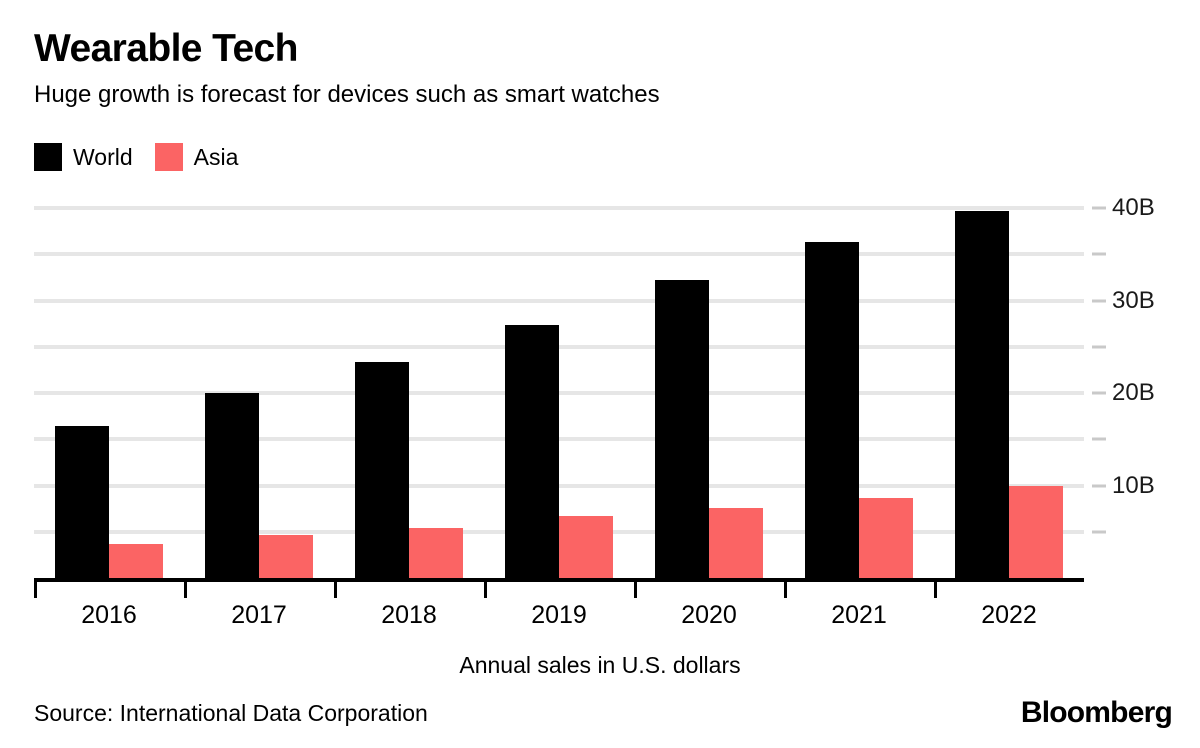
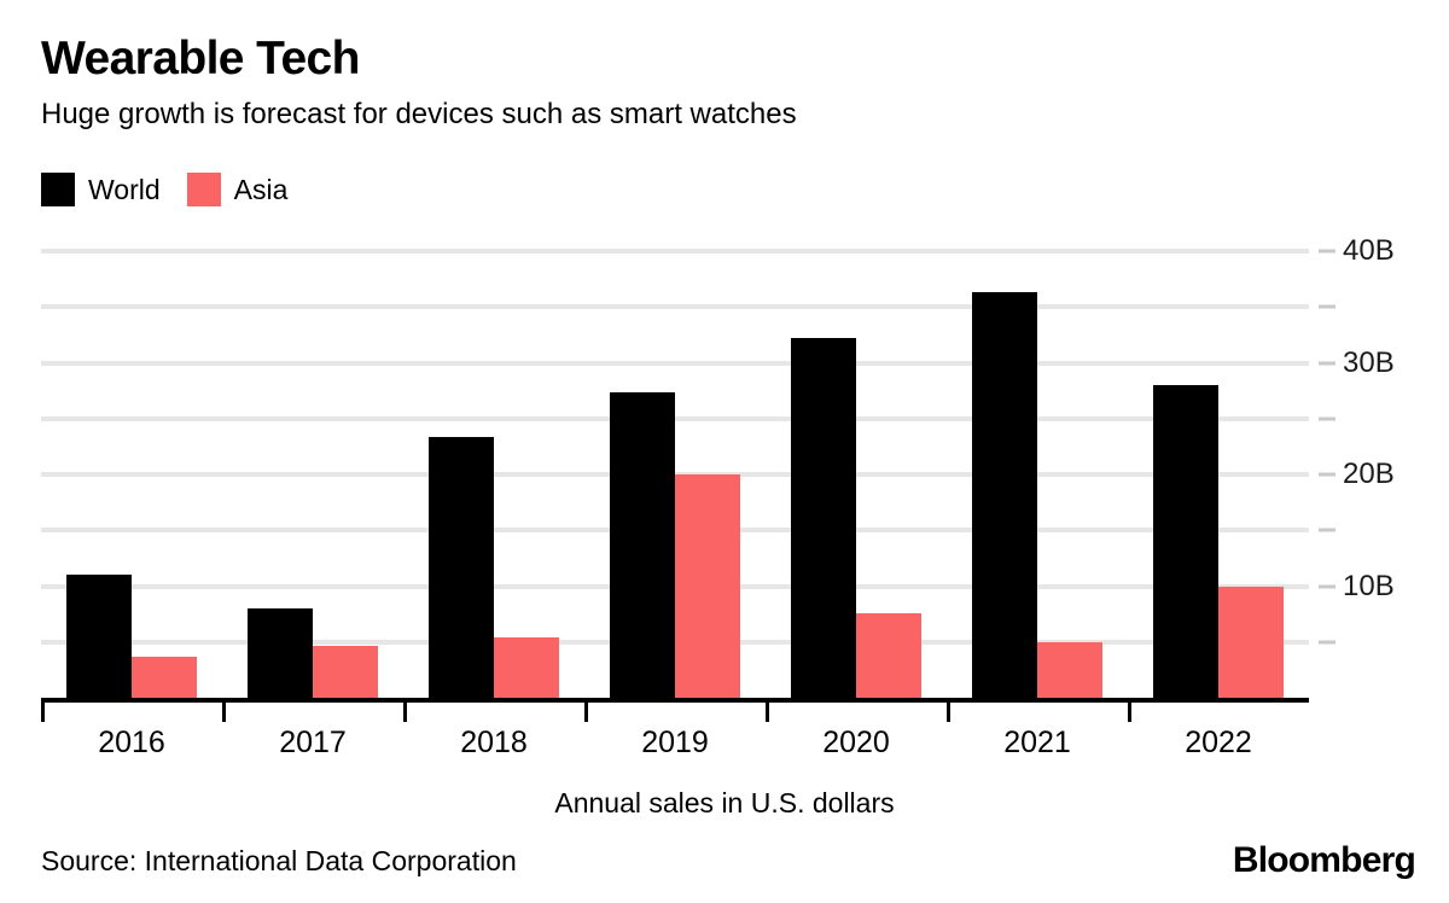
World/2016: 16B -> 11B
World/2017: 20B -> 8B
Asia/2019: 7B -> 20B
Asia/2021: 9B -> 5B
World/2022: 40B -> 28B
